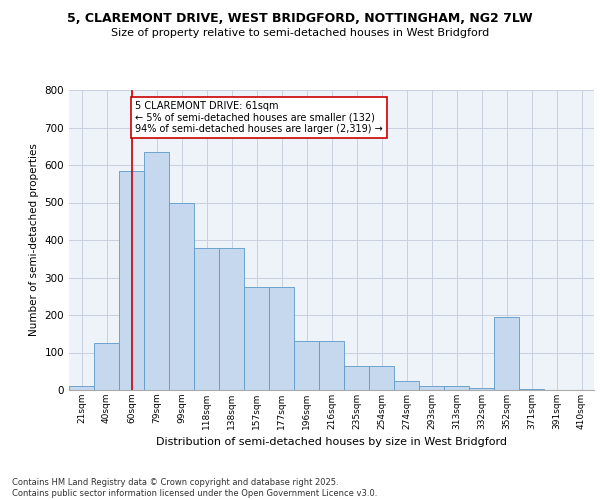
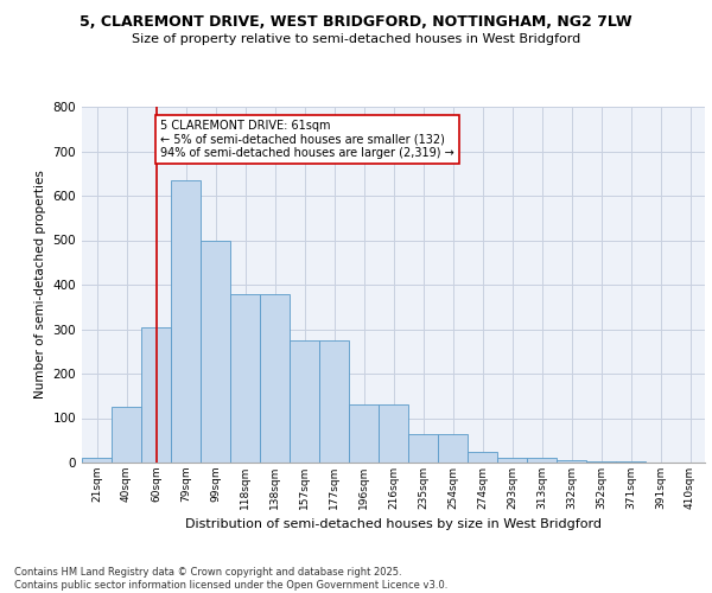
60sqm: 585 -> 305
352sqm: 195 -> 3
